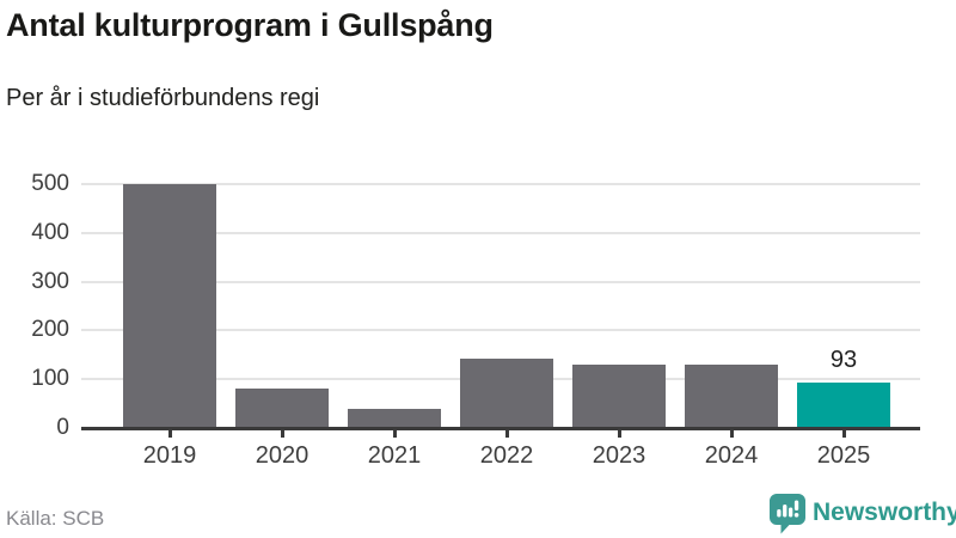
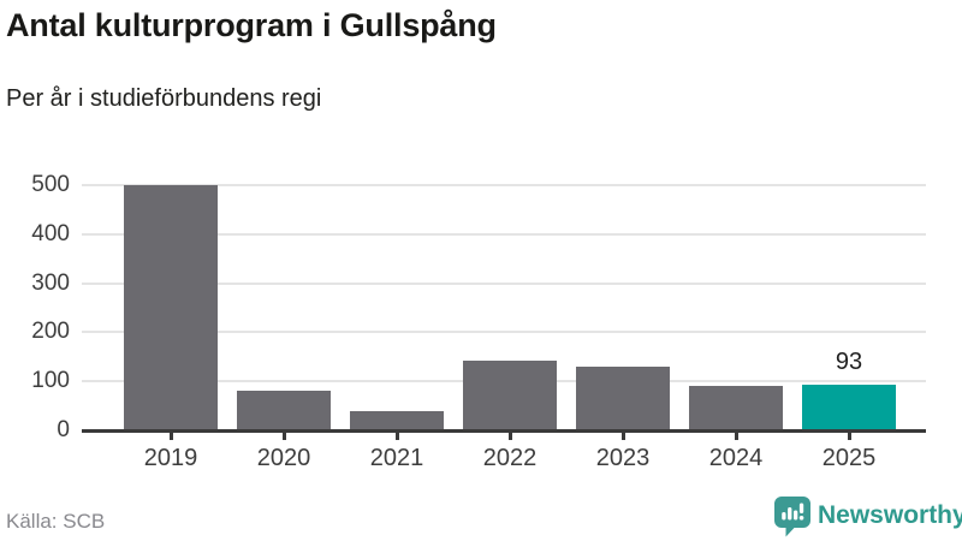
2024: 130 -> 90
